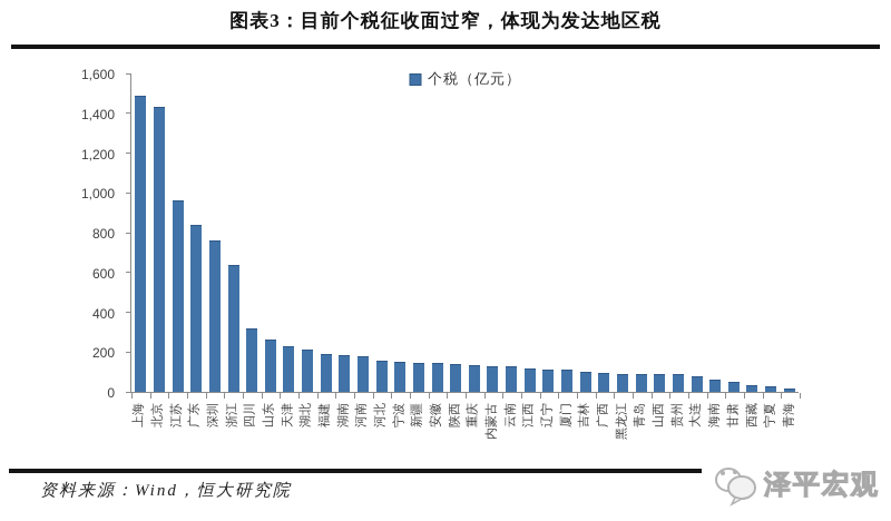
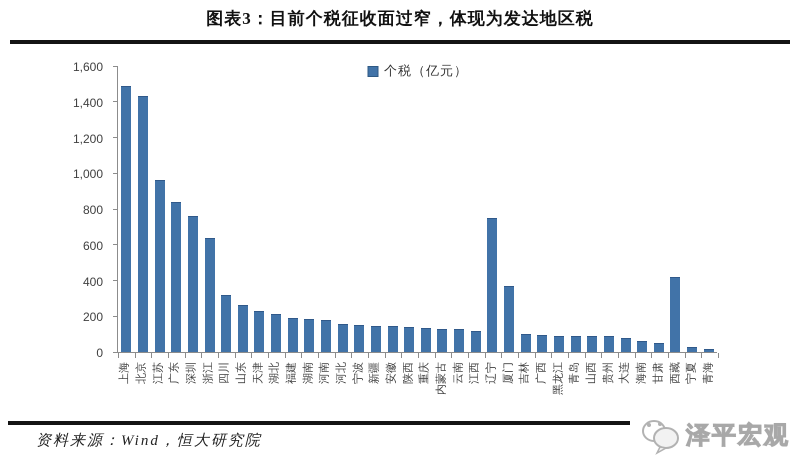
辽宁: 110 -> 750
厦门: 110 -> 370
西藏: 30 -> 420
